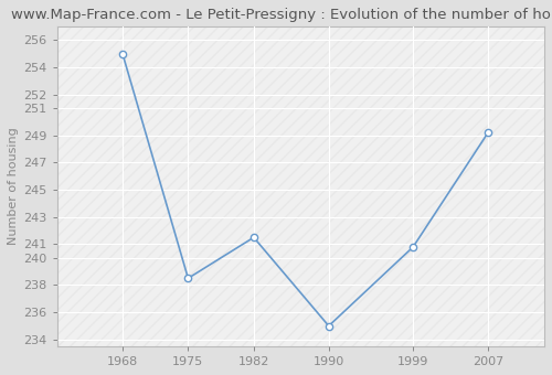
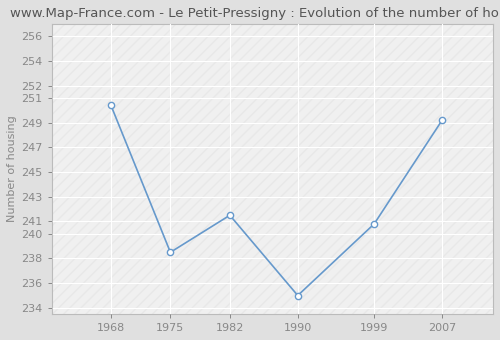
1968: 255.0 -> 250.4
